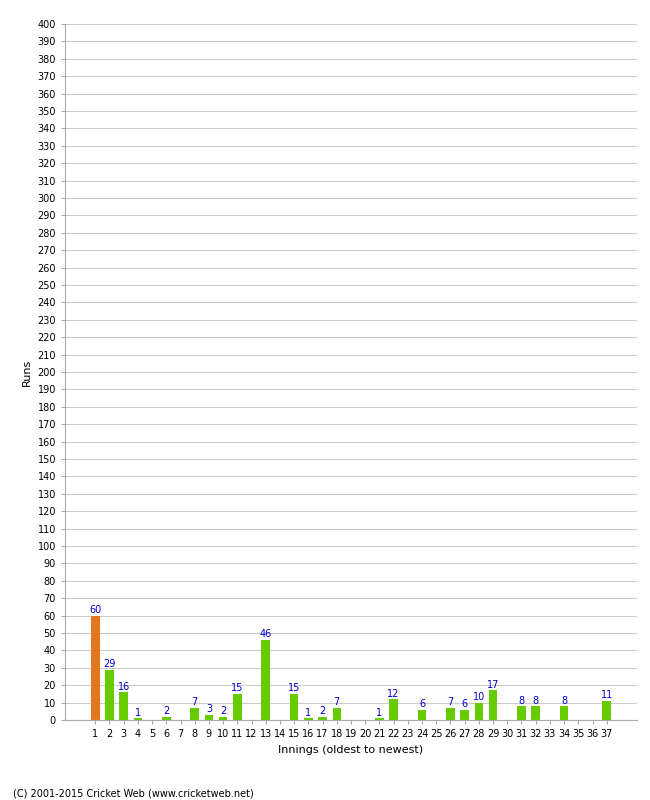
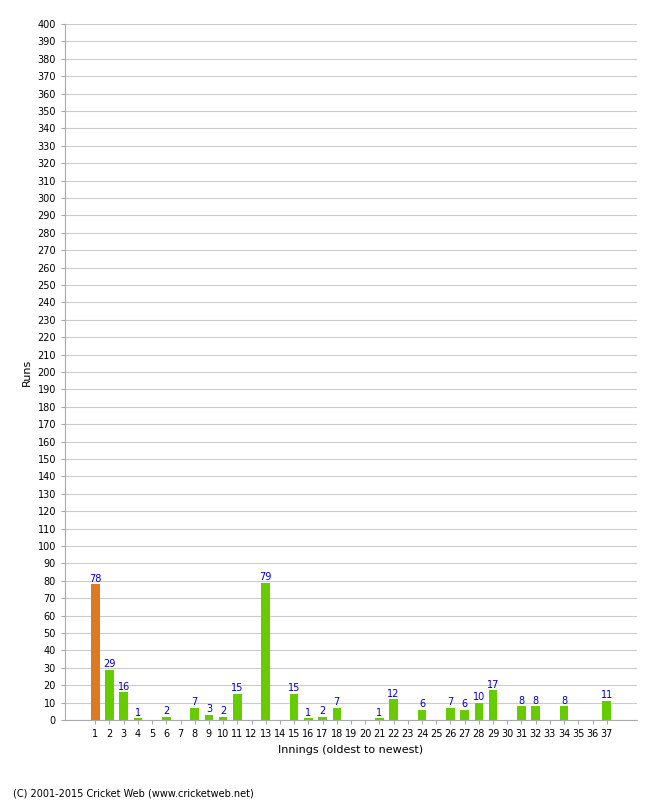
1: 60 -> 78
13: 46 -> 79
